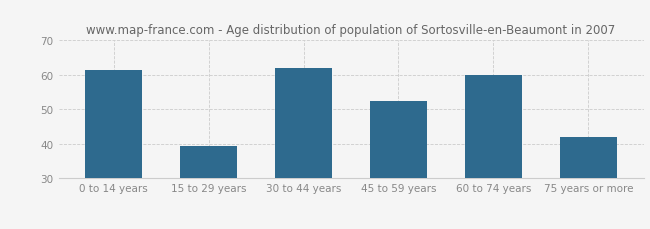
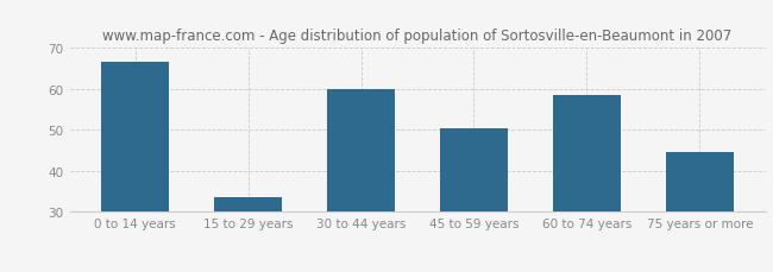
0 to 14 years: 61.5 -> 66.5
15 to 29 years: 39.5 -> 33.5
30 to 44 years: 62.0 -> 60.0
45 to 59 years: 52.5 -> 50.5
60 to 74 years: 60.0 -> 58.5
75 years or more: 42.0 -> 44.5
